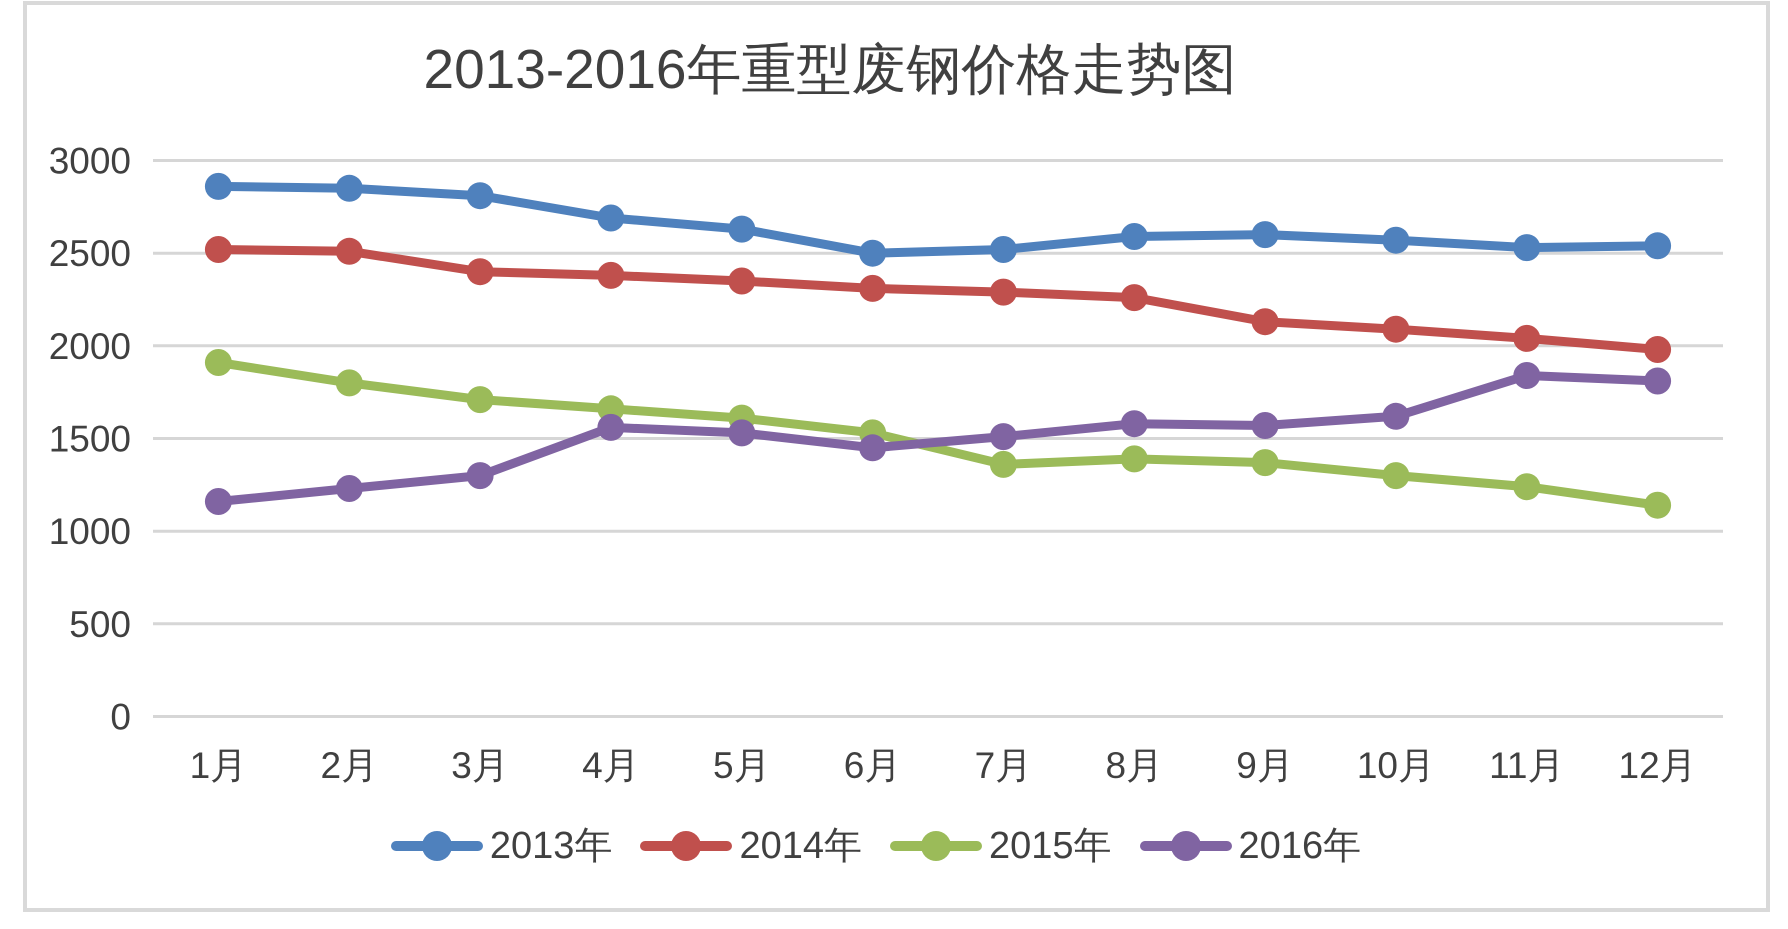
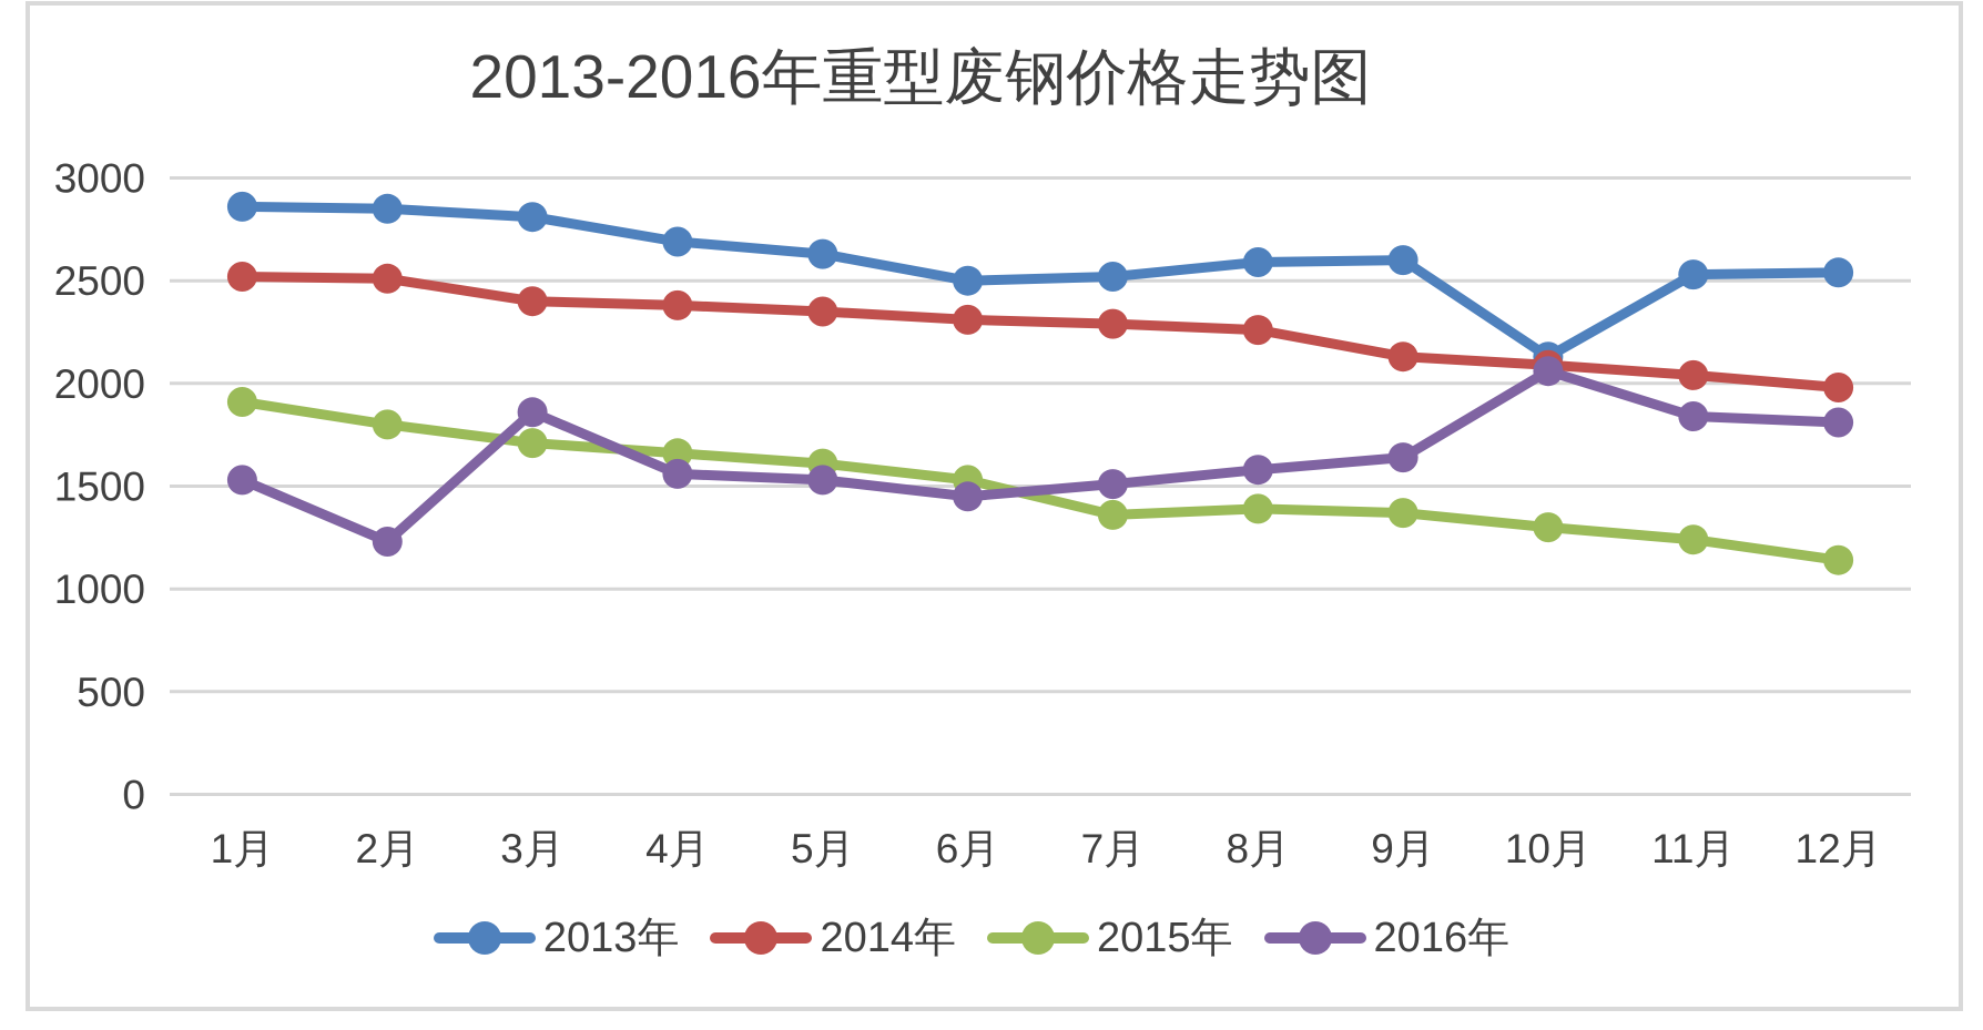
2016年/1月: 1160 -> 1530
2016年/3月: 1300 -> 1860
2016年/9月: 1570 -> 1640
2013年/10月: 2570 -> 2130
2016年/10月: 1620 -> 2060
